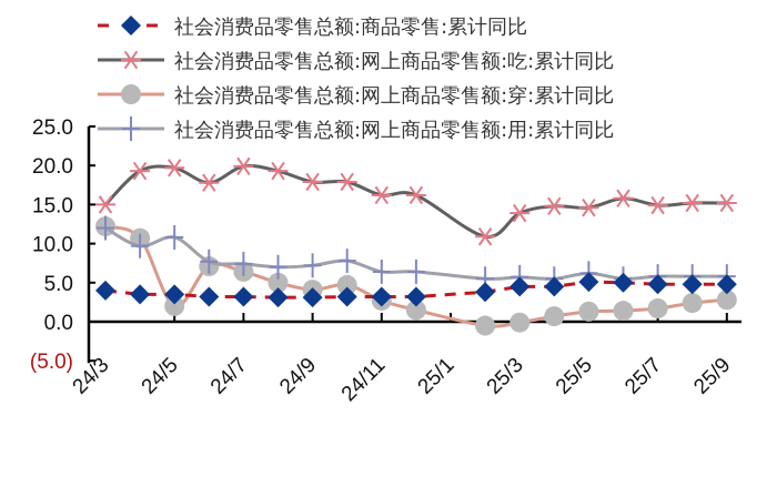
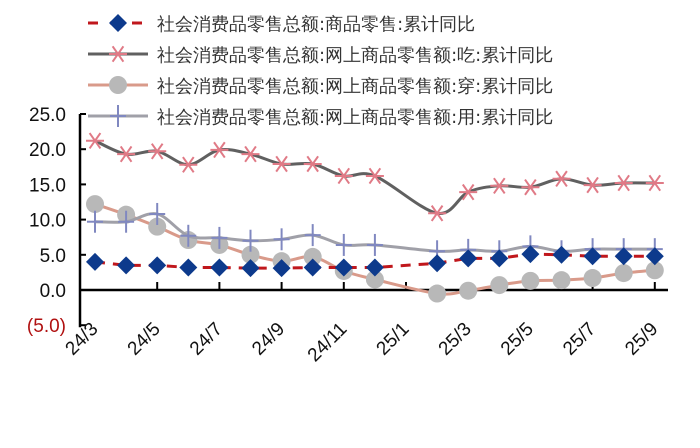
社会消费品零售总额:网上商品零售额:吃:累计同比/24/3: 15 -> 21
社会消费品零售总额:网上商品零售额:用:累计同比/24/3: 12 -> 10
社会消费品零售总额:网上商品零售额:穿:累计同比/24/5: 2 -> 9
